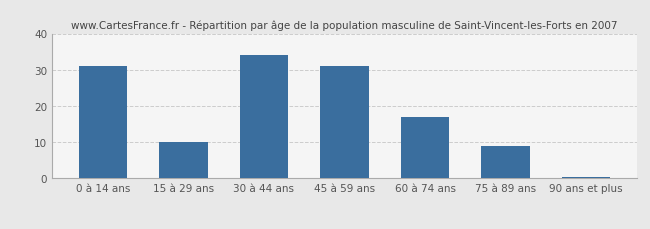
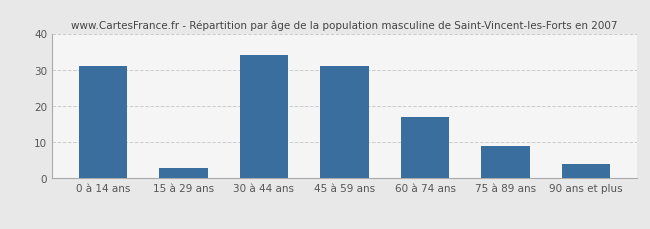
15 à 29 ans: 10.0 -> 3.0
90 ans et plus: 0.5 -> 4.0
